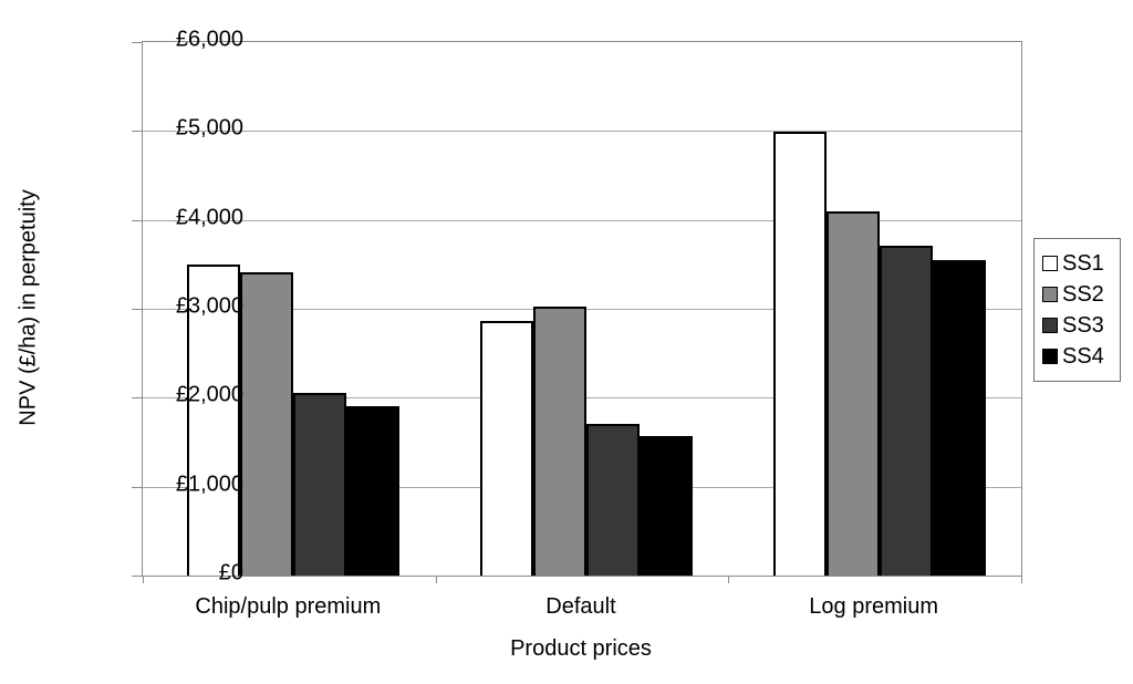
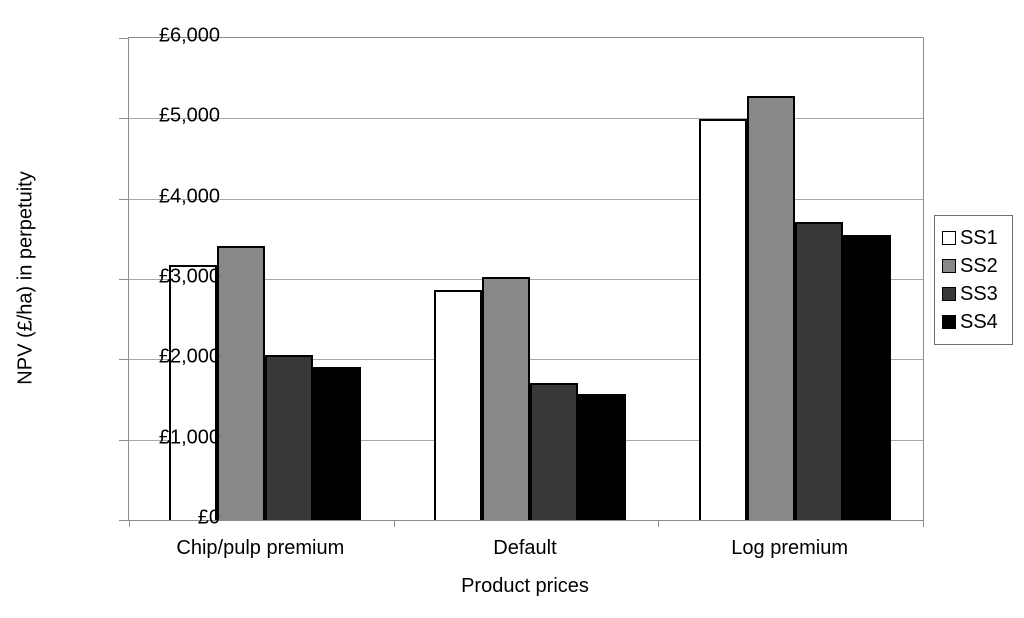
SS1/Chip/pulp premium: £3500 -> £3200
SS2/Log premium: £4100 -> £5300
